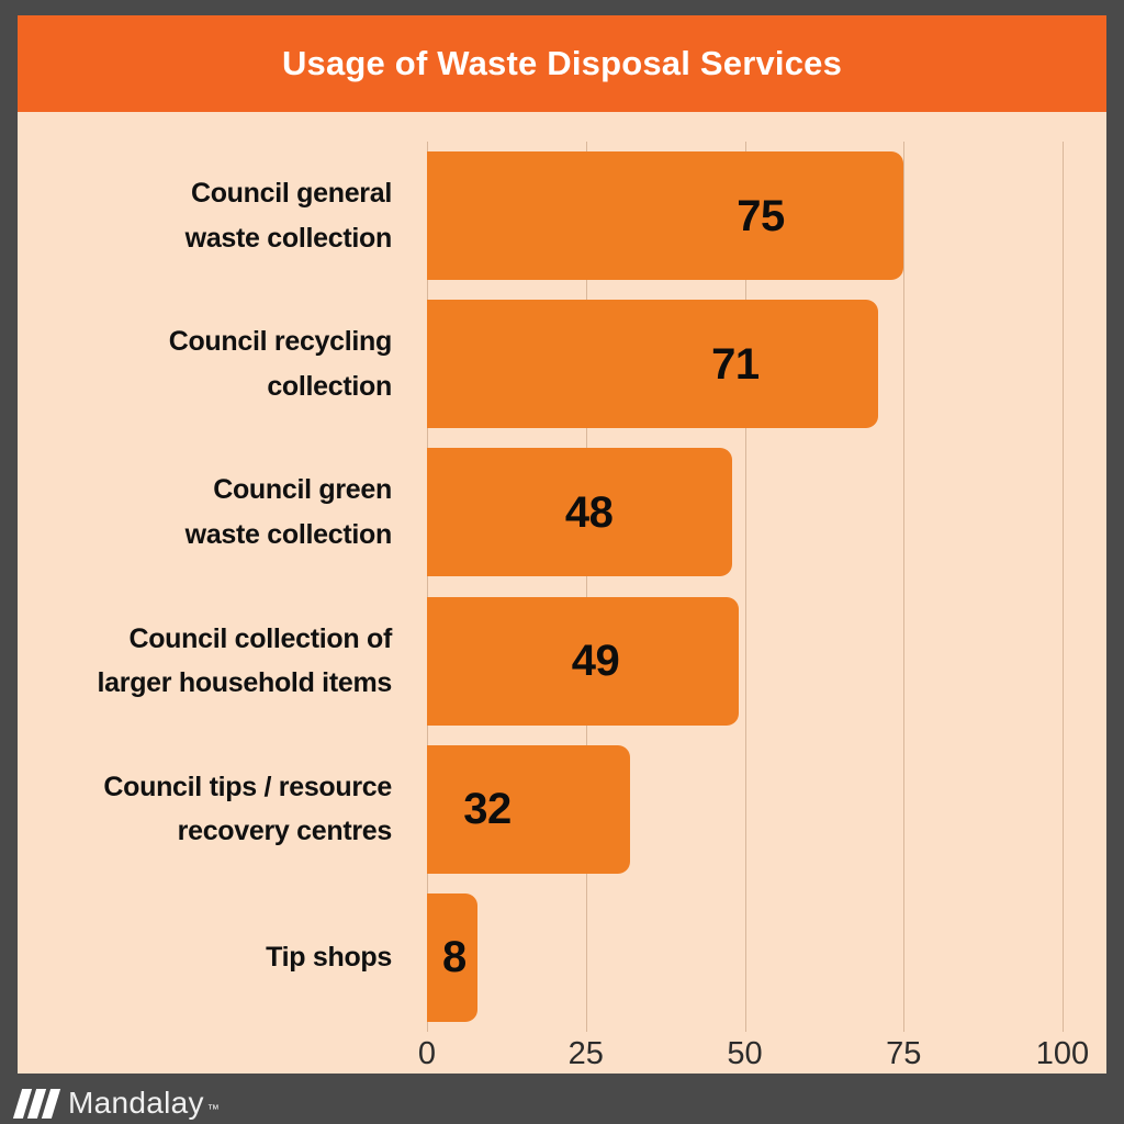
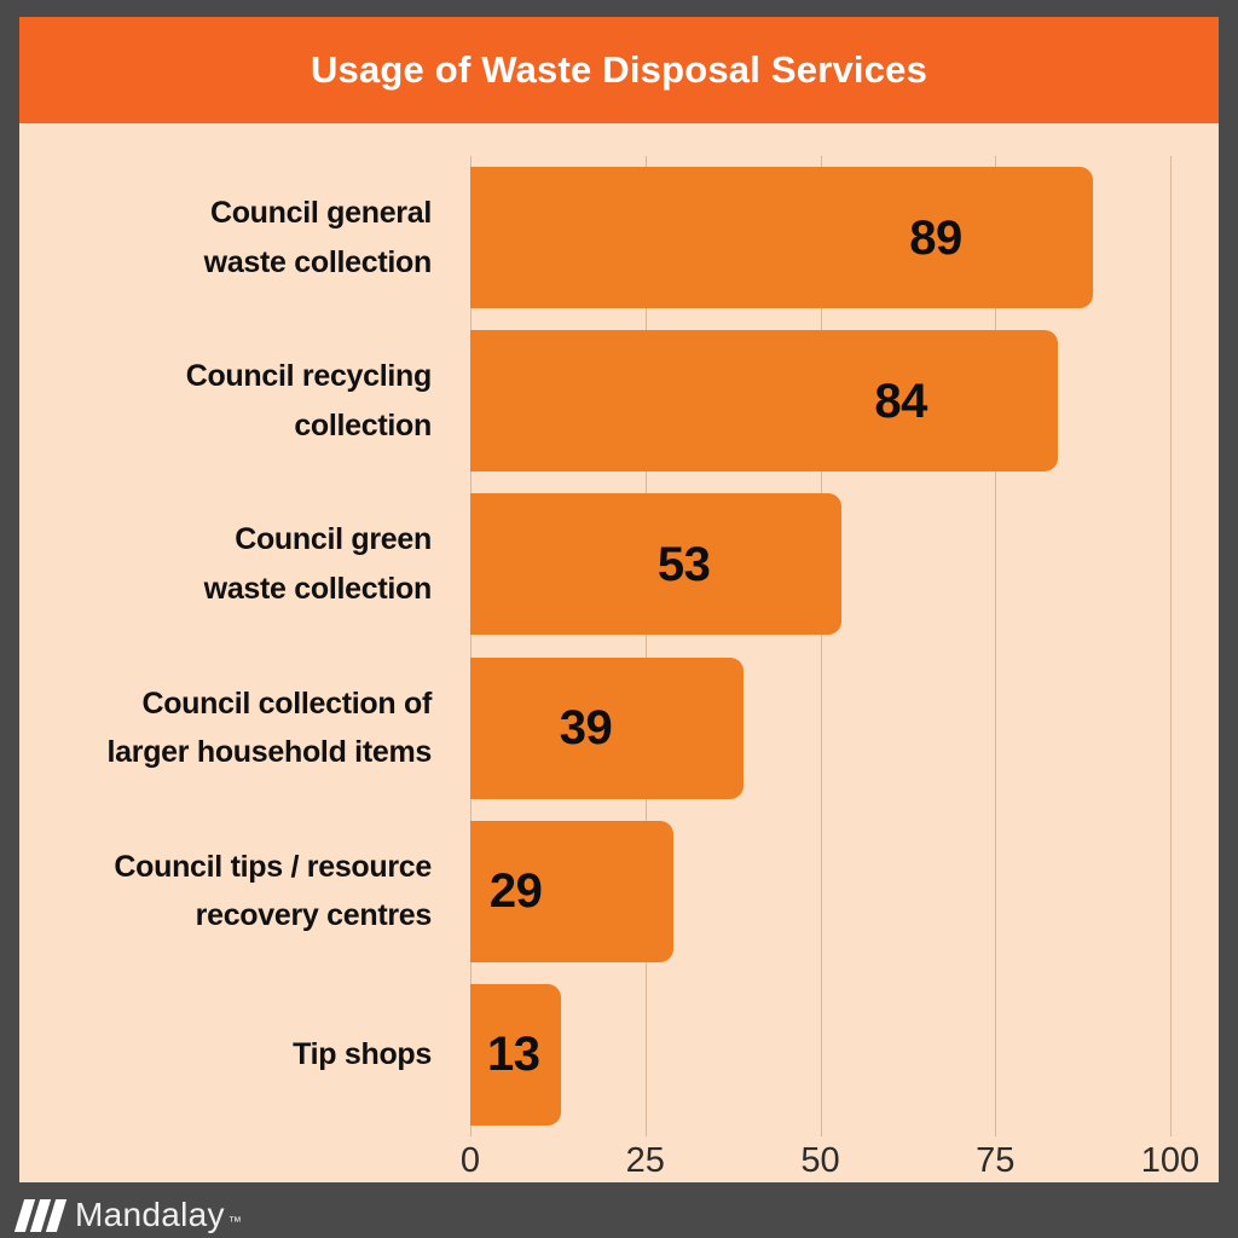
Council general waste collection: 75 -> 89
Council recycling collection: 71 -> 84
Council green waste collection: 48 -> 53
Council collection of larger household items: 49 -> 39
Council tips / resource recovery centres: 32 -> 29
Tip shops: 8 -> 13
